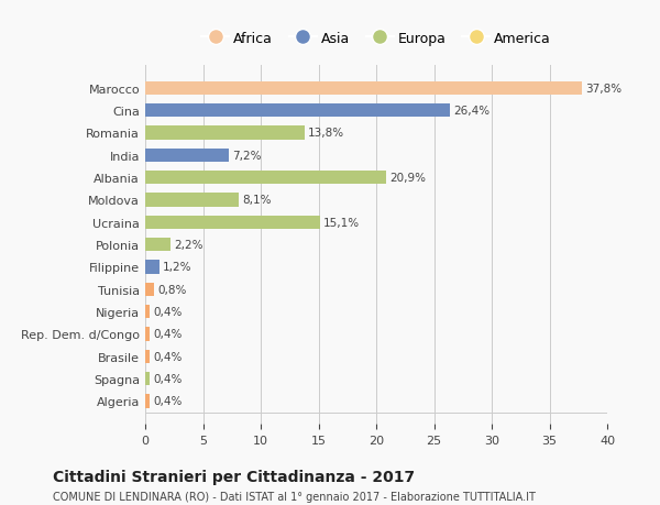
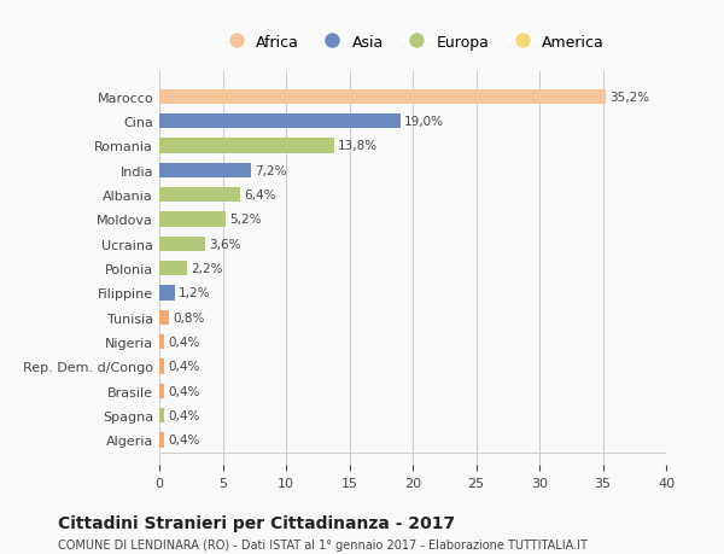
Marocco: 37,8% -> 35,2%
Cina: 26,4% -> 19,0%
Albania: 20,9% -> 6,4%
Moldova: 8,1% -> 5,2%
Ucraina: 15,1% -> 3,6%
